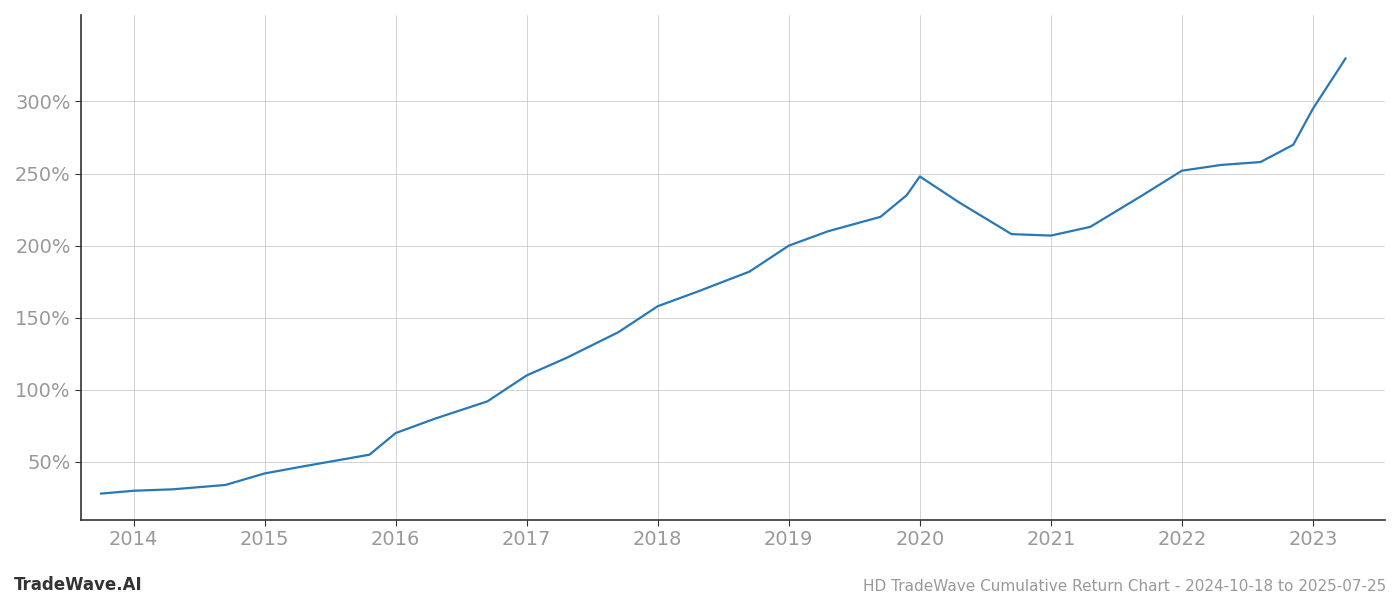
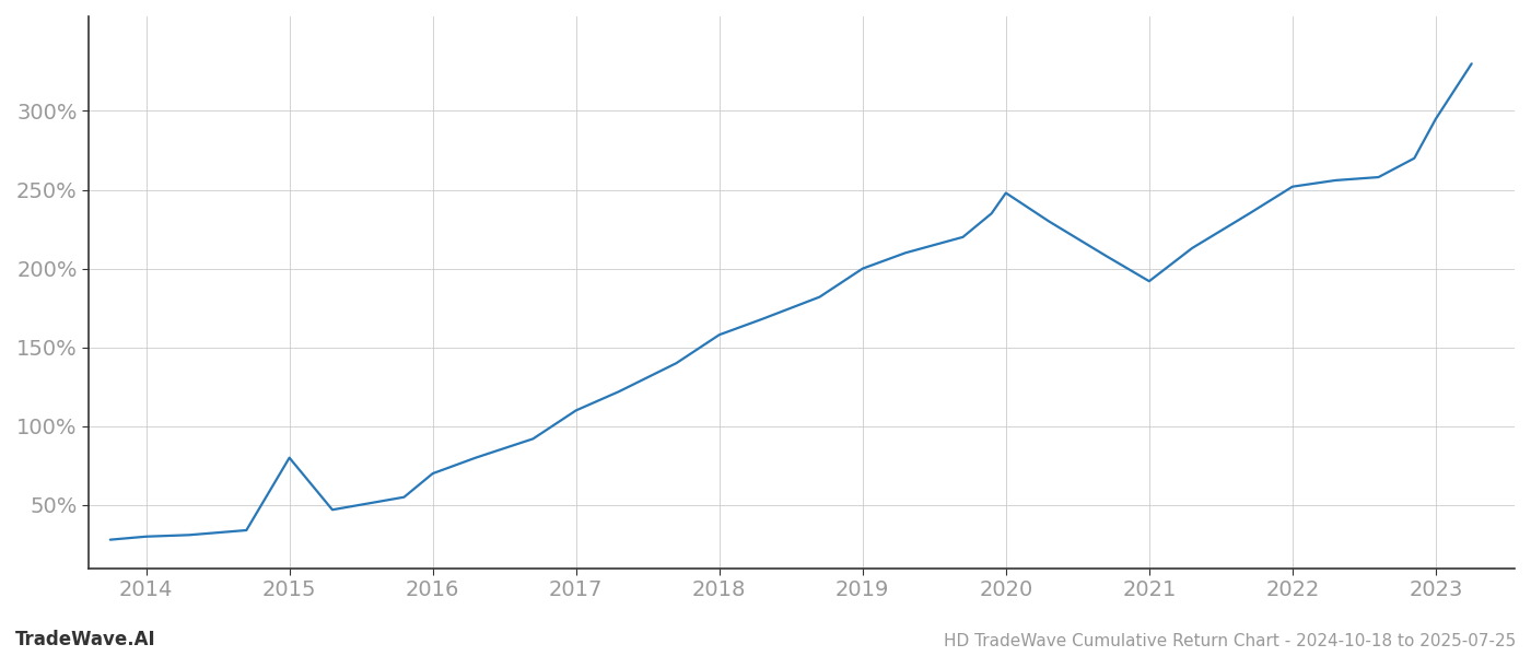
2015: 42% -> 80%
2021: 207% -> 192%
